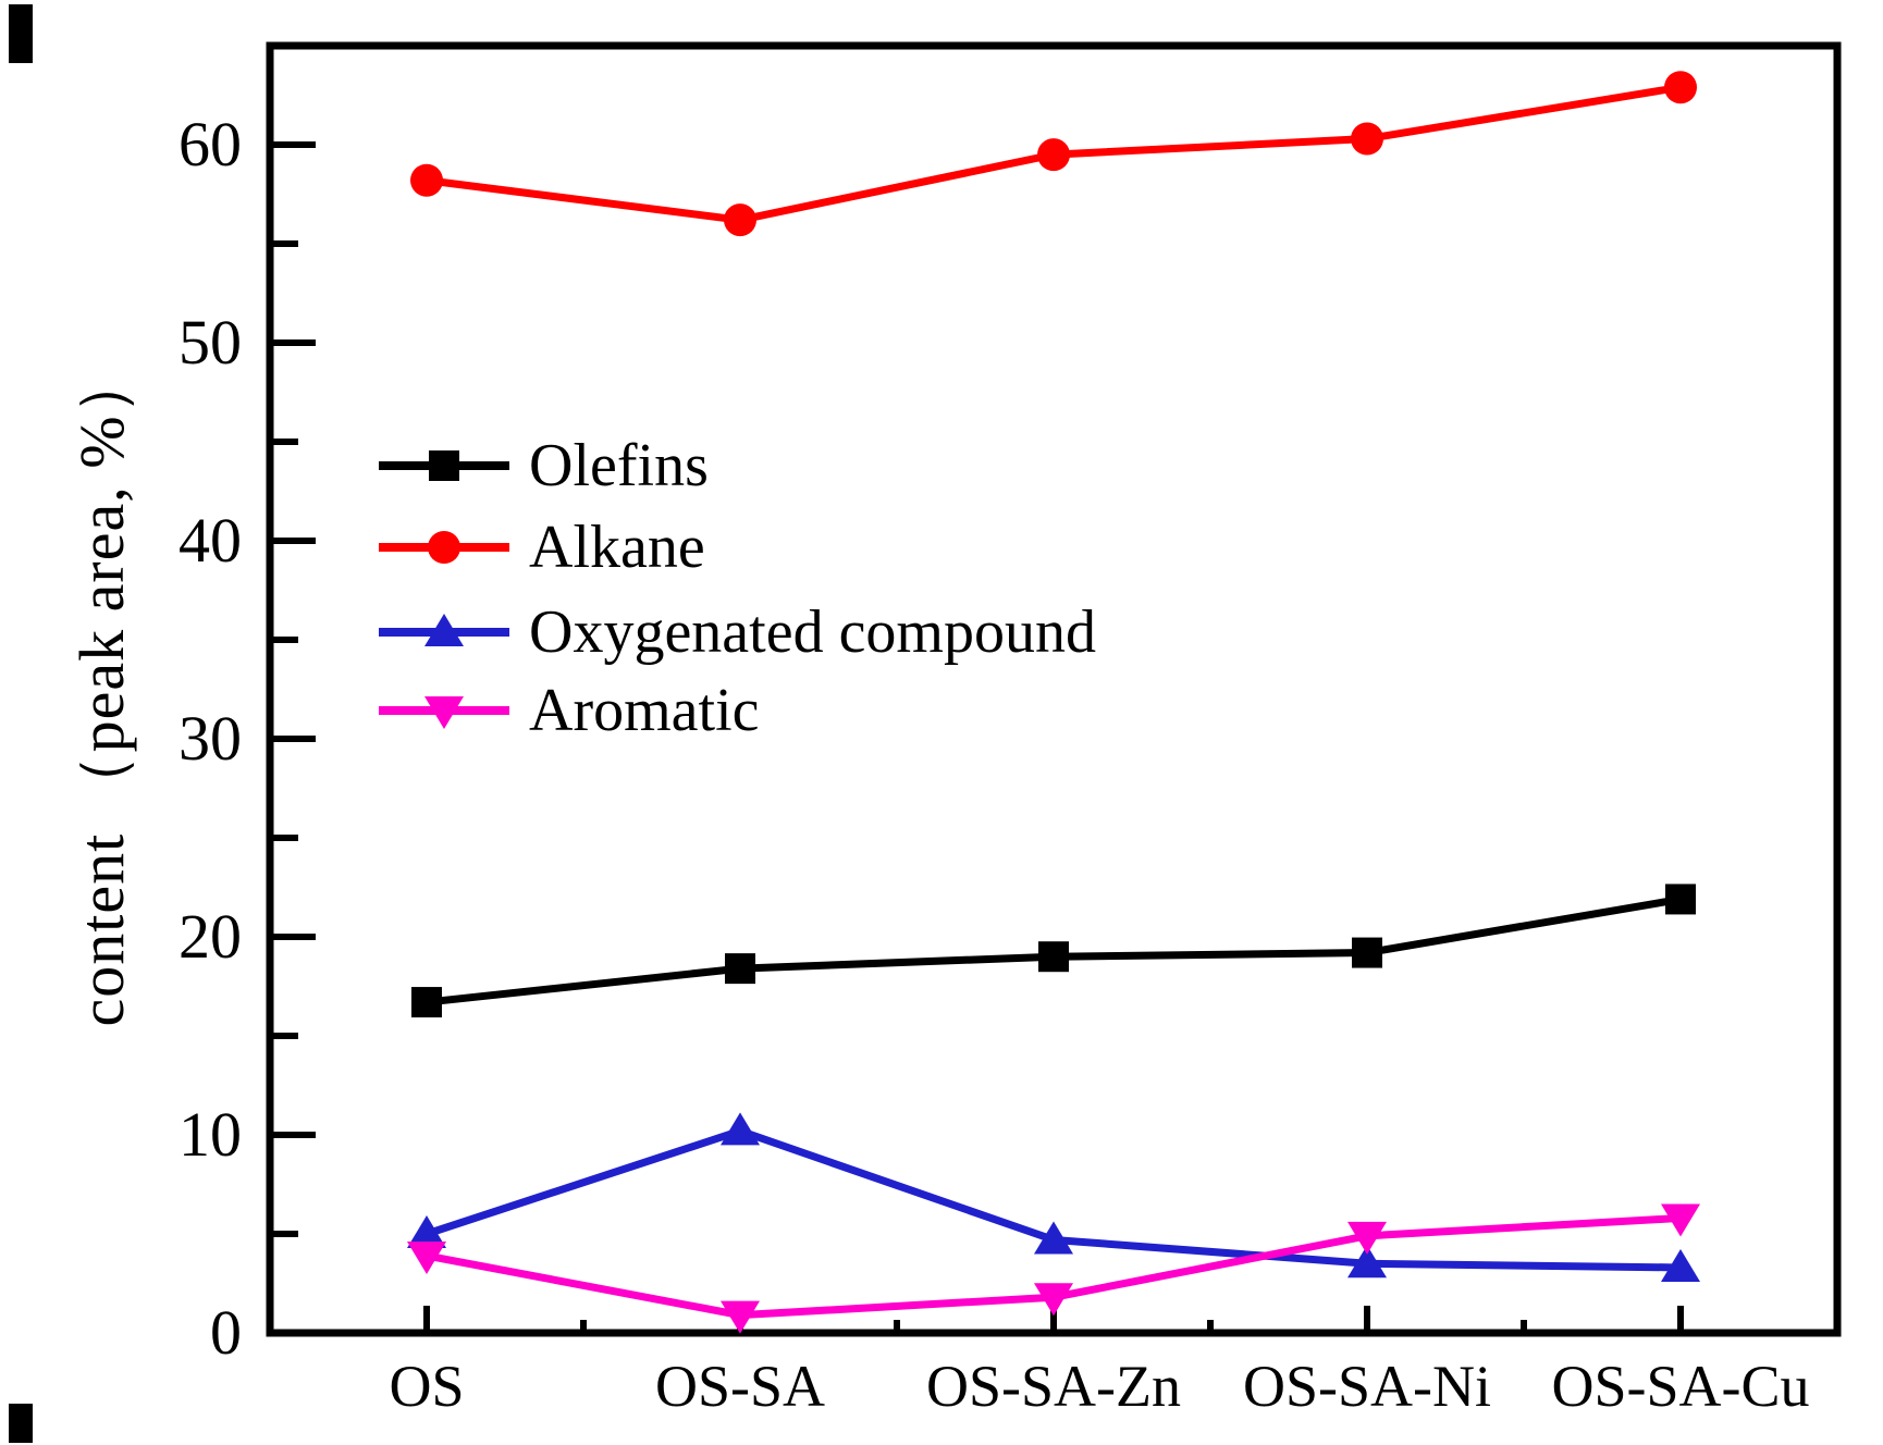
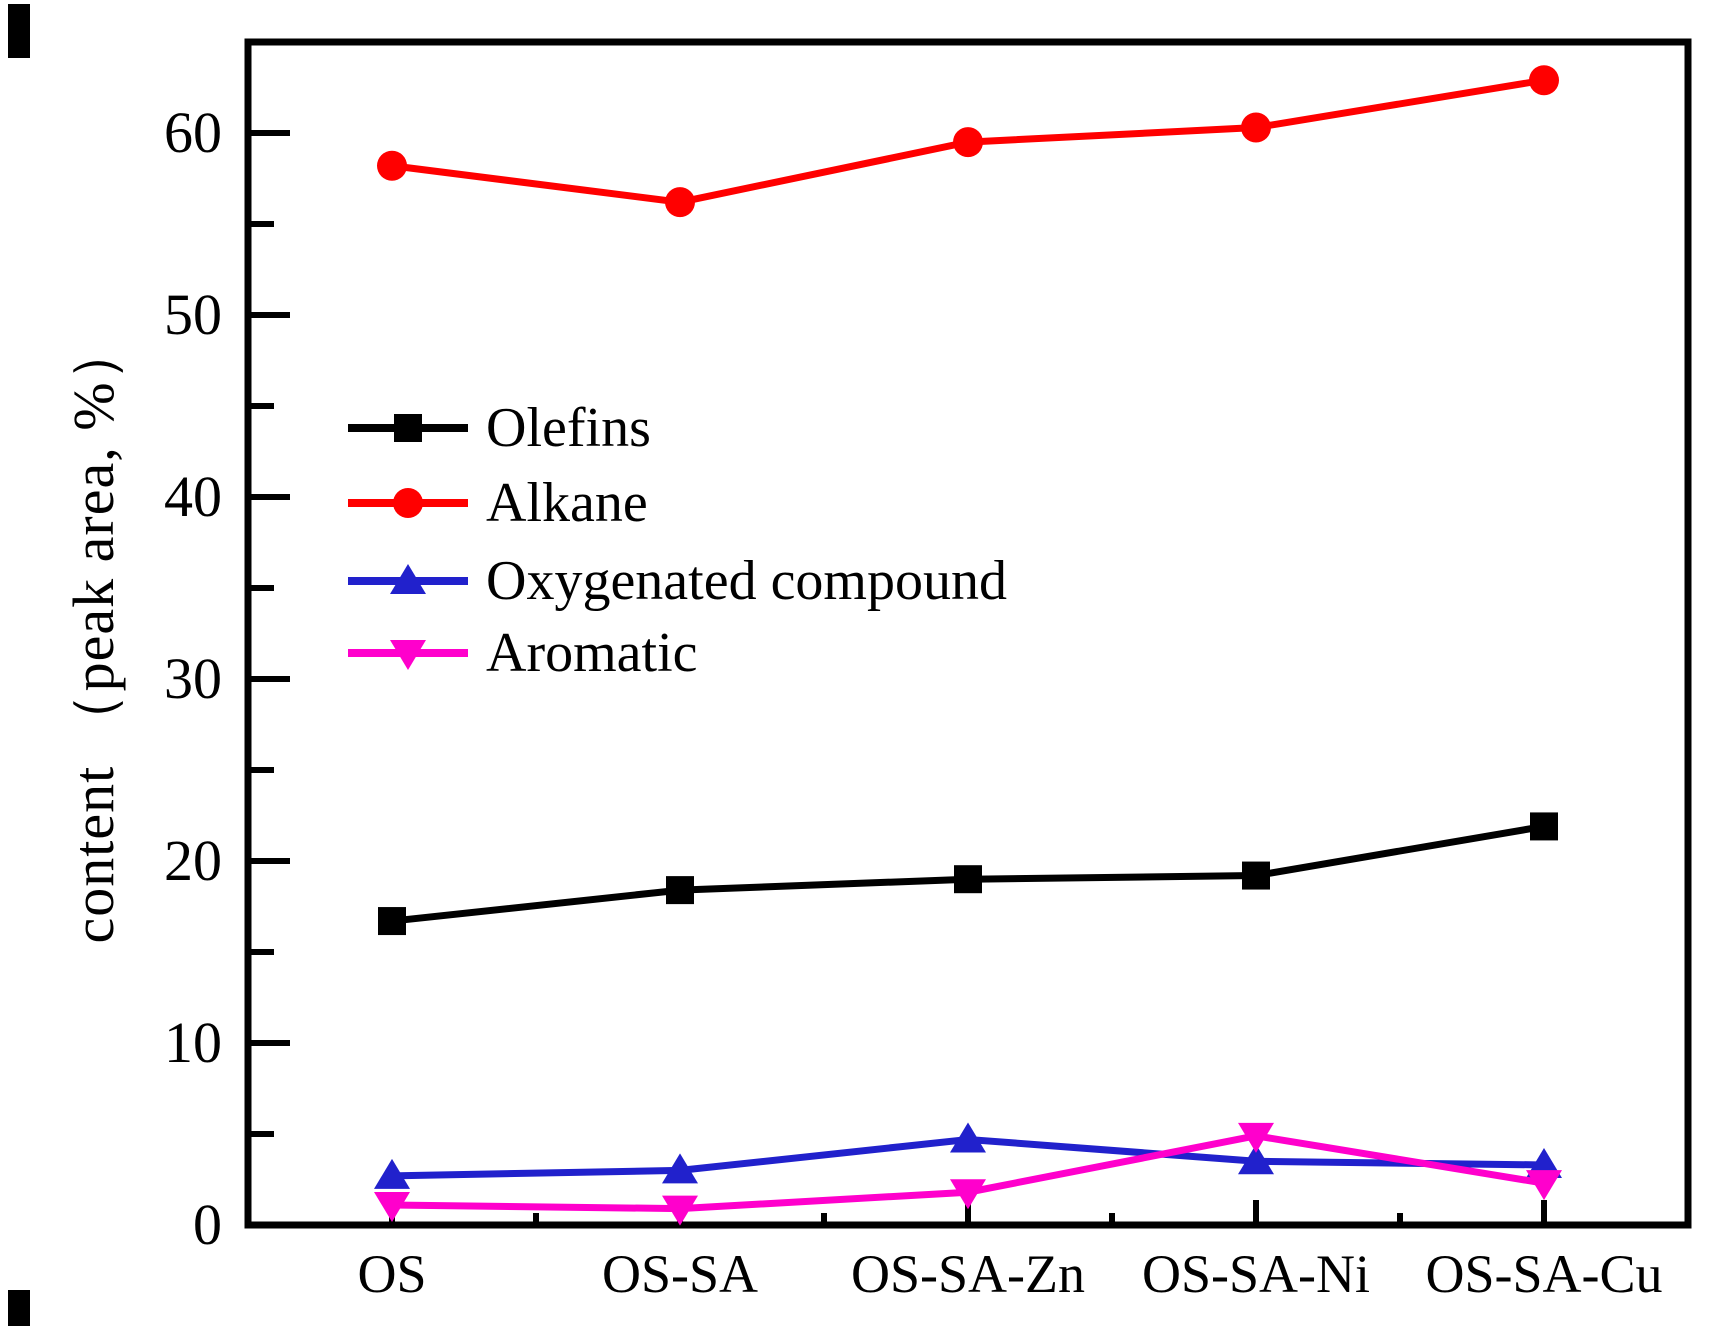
Oxygenated compound/OS: 5.0 -> 2.7
Aromatic/OS: 3.9 -> 1.1
Oxygenated compound/OS-SA: 10.2 -> 3.0
Aromatic/OS-SA-Cu: 5.8 -> 2.3
